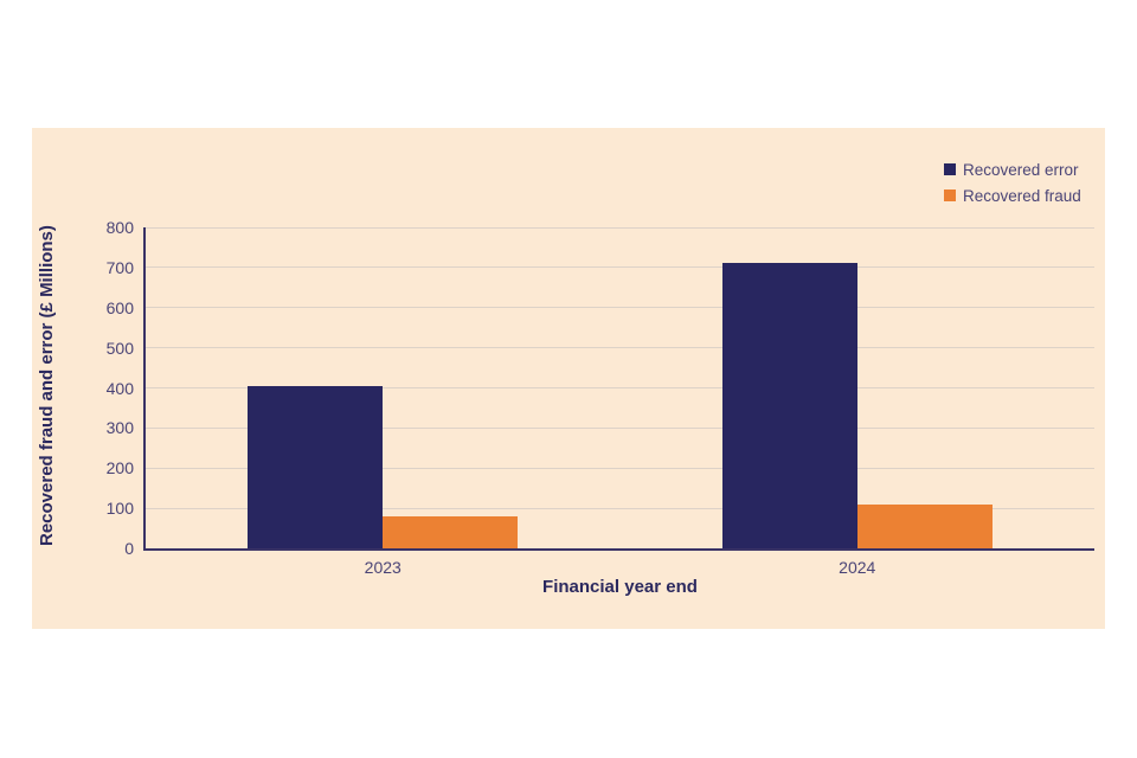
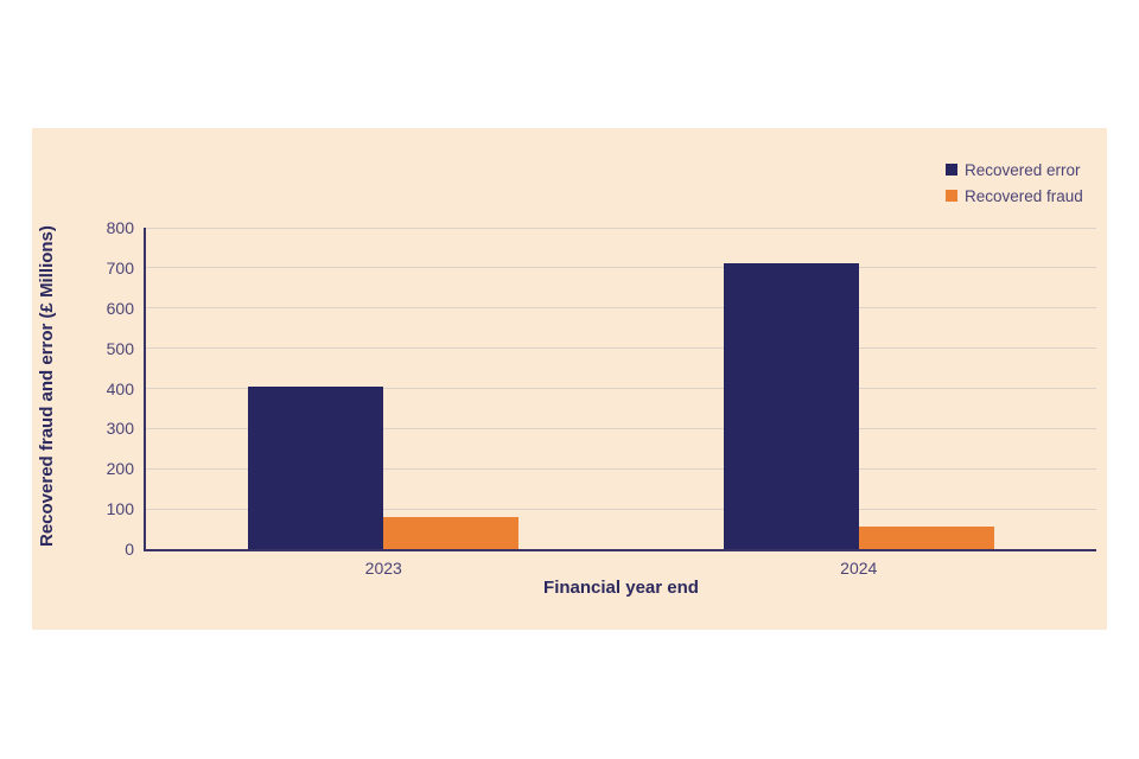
Recovered fraud/2024: 110 -> 60
